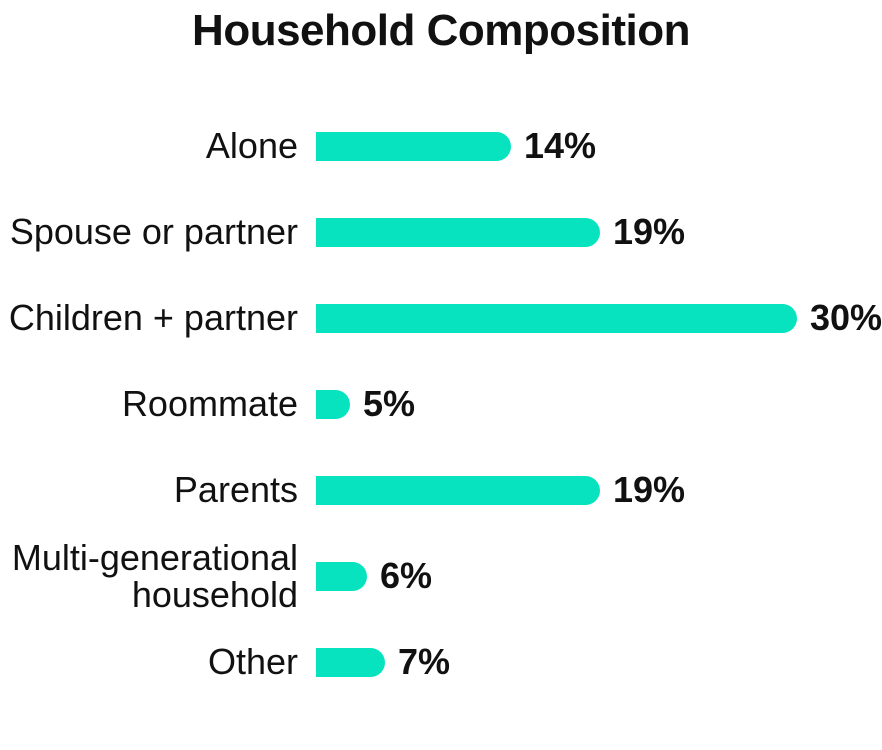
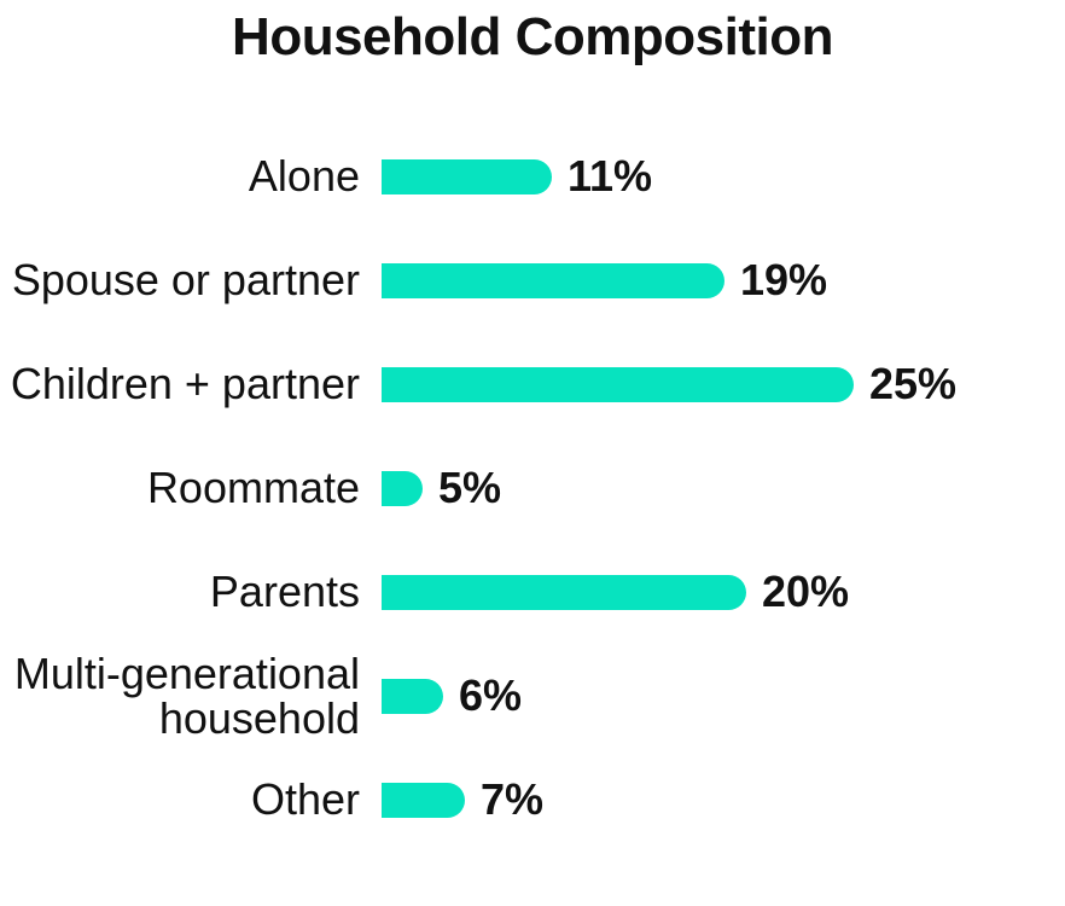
Alone: 14% -> 11%
Children + partner: 30% -> 25%
Parents: 19% -> 20%
